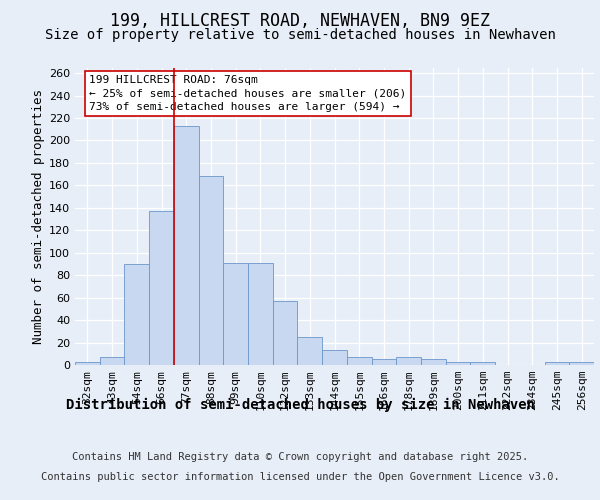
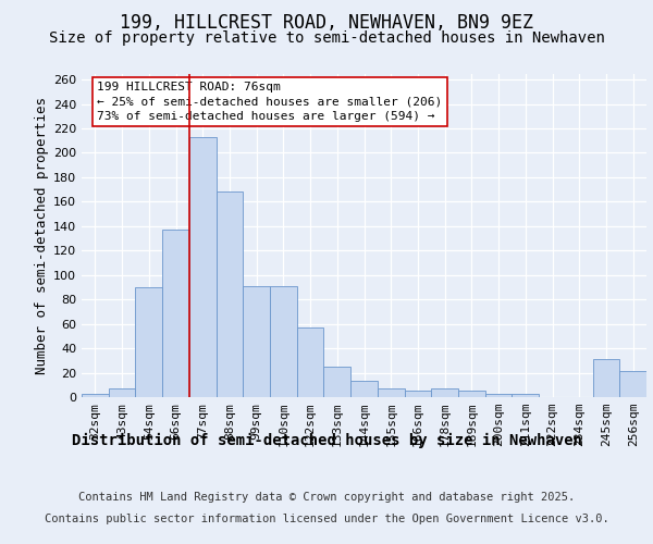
245sqm: 3 -> 31
256sqm: 3 -> 21
